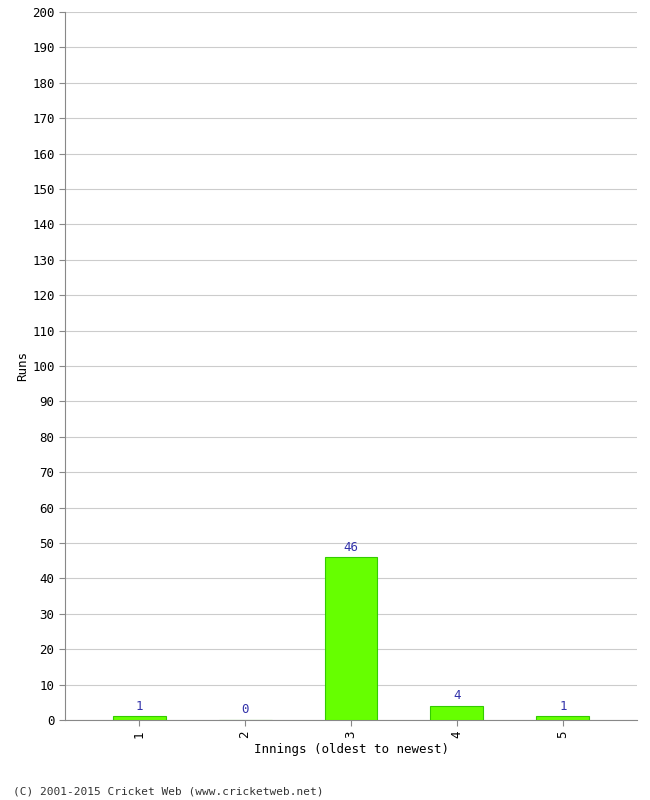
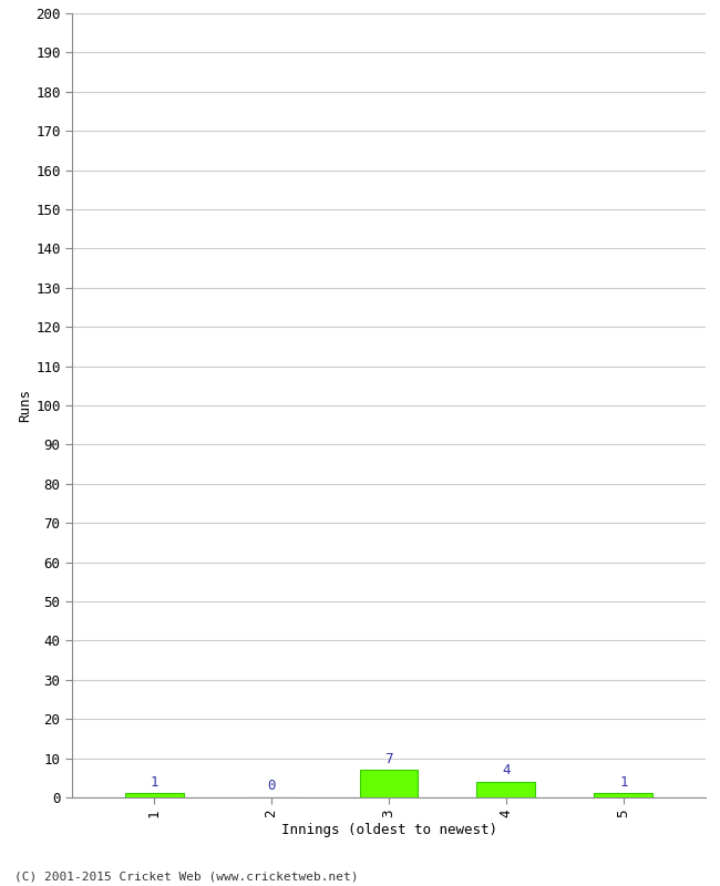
3: 46 -> 7
